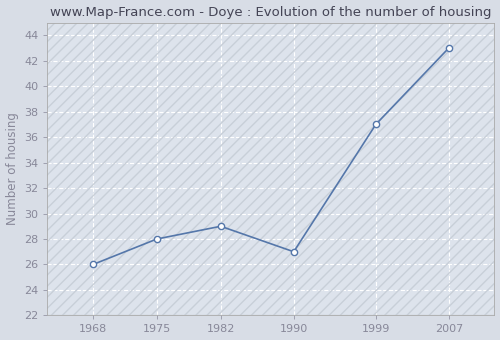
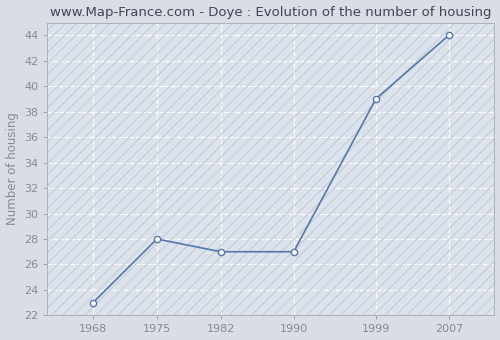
1968: 26 -> 23
1982: 29 -> 27
1999: 37 -> 39
2007: 43 -> 44
